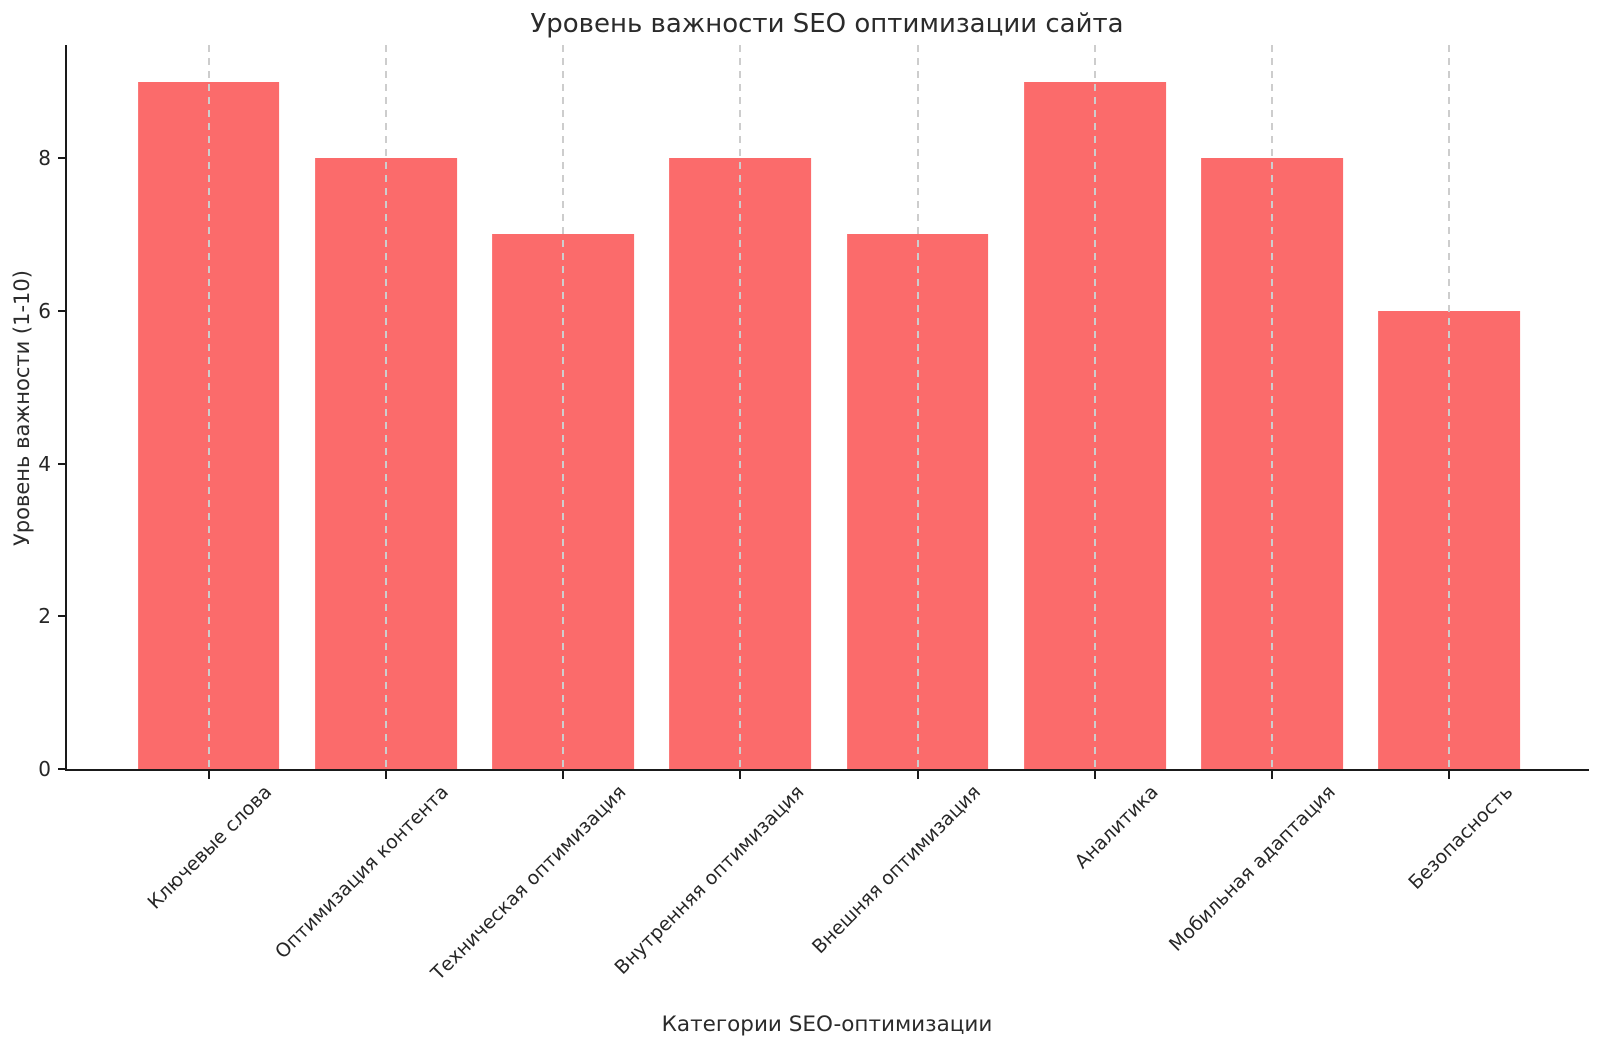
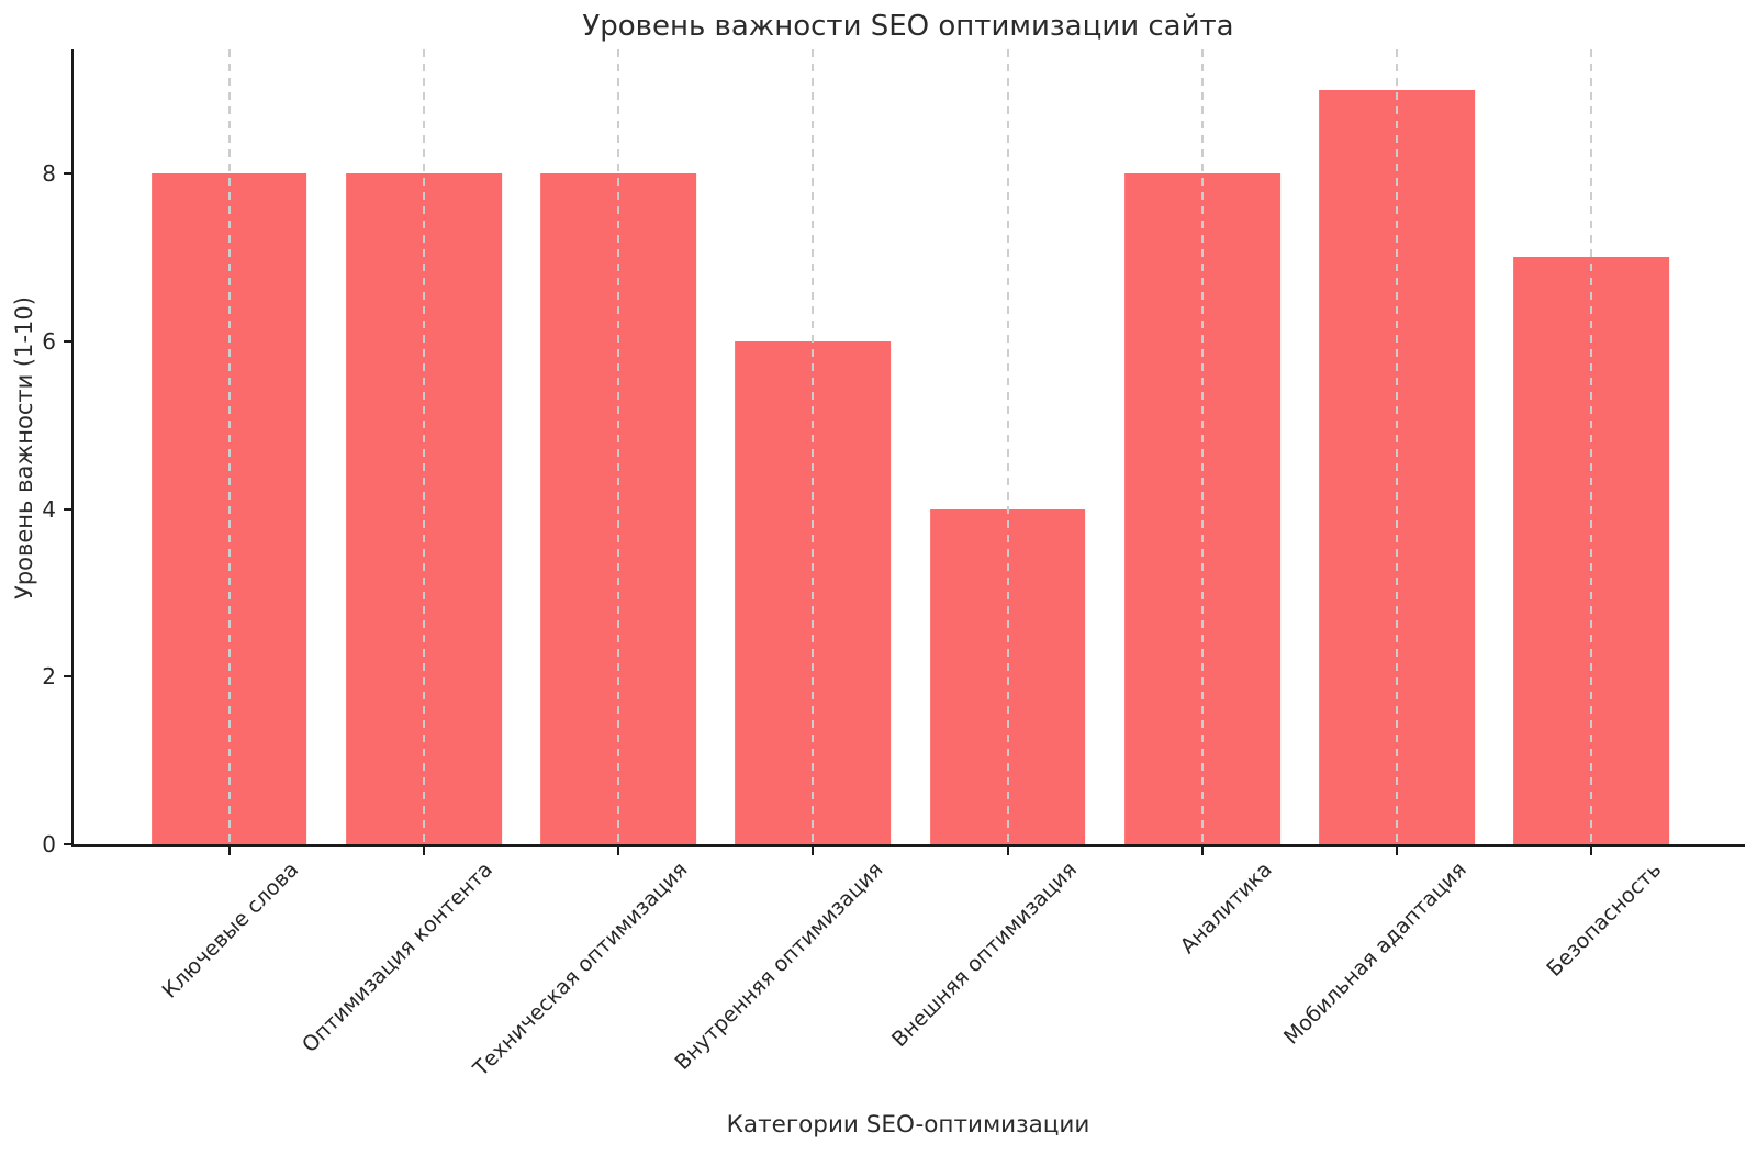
Ключевые слова: 9 -> 8
Техническая оптимизация: 7 -> 8
Внутренняя оптимизация: 8 -> 6
Внешняя оптимизация: 7 -> 4
Аналитика: 9 -> 8
Мобильная адаптация: 8 -> 9
Безопасность: 6 -> 7
